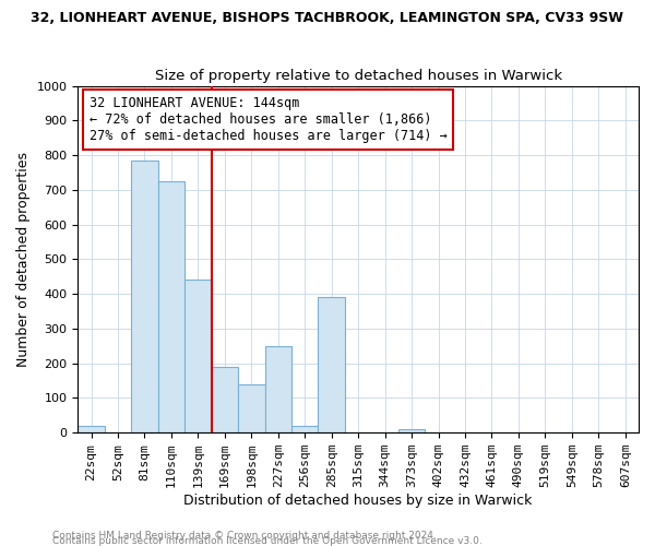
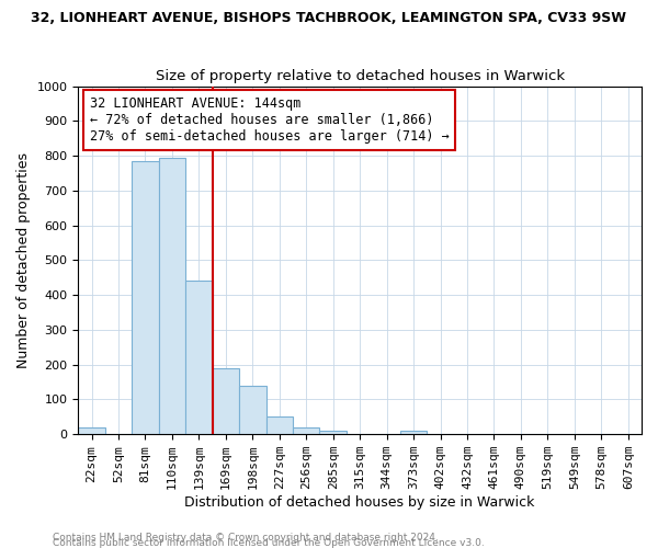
110sqm: 725 -> 795
227sqm: 250 -> 50
285sqm: 390 -> 10
